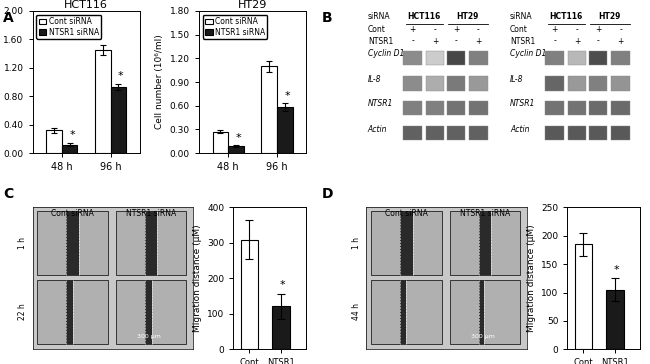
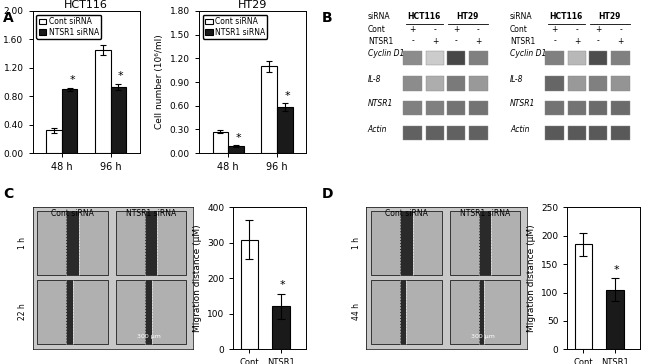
HCT116/NTSR1 siRNA/48 h: 0.12 -> 0.90
